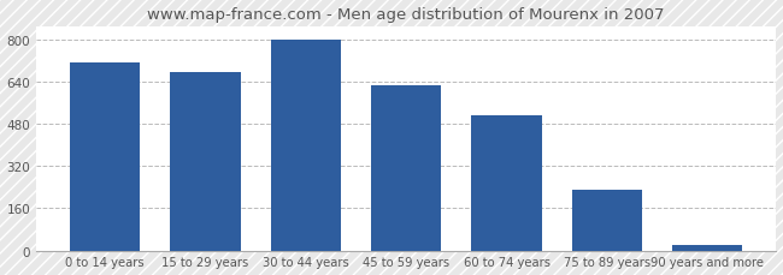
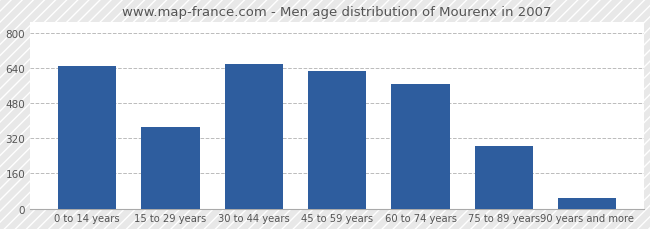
0 to 14 years: 710 -> 650
15 to 29 years: 675 -> 370
30 to 44 years: 800 -> 655
60 to 74 years: 510 -> 565
75 to 89 years: 230 -> 285
90 years and more: 20 -> 50
